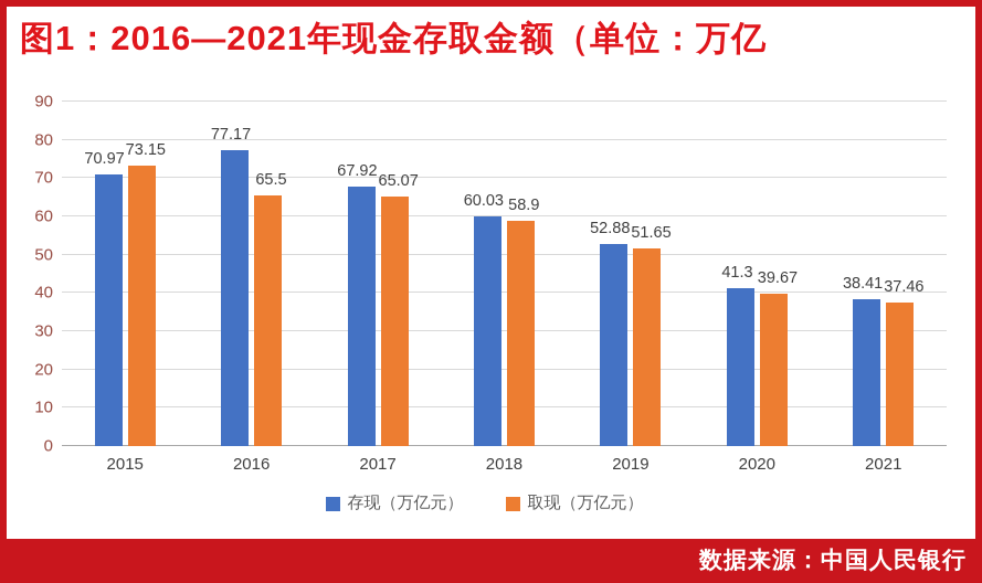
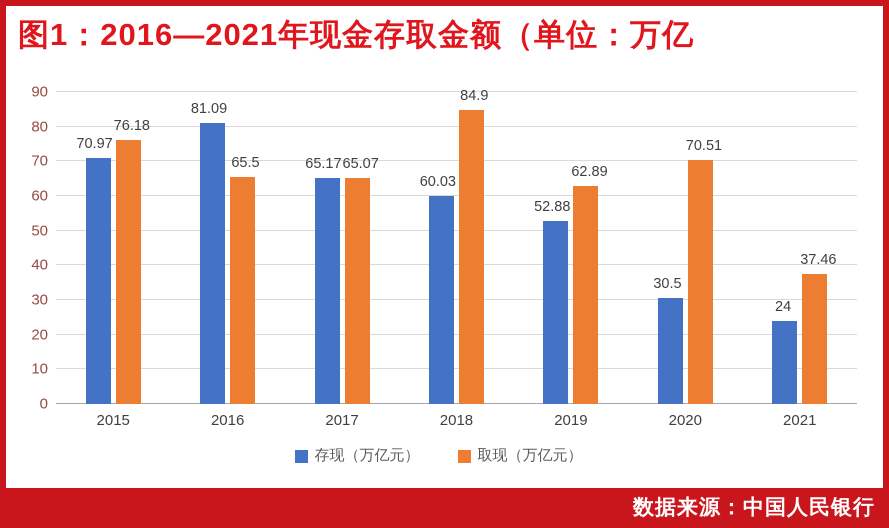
取现（万亿元）/2015: 73.15 -> 76.18
存现（万亿元）/2016: 77.17 -> 81.09
存现（万亿元）/2017: 67.92 -> 65.17
取现（万亿元）/2018: 58.9 -> 84.9
取现（万亿元）/2019: 51.65 -> 62.89
存现（万亿元）/2020: 41.3 -> 30.5
取现（万亿元）/2020: 39.67 -> 70.51
存现（万亿元）/2021: 38.41 -> 24
